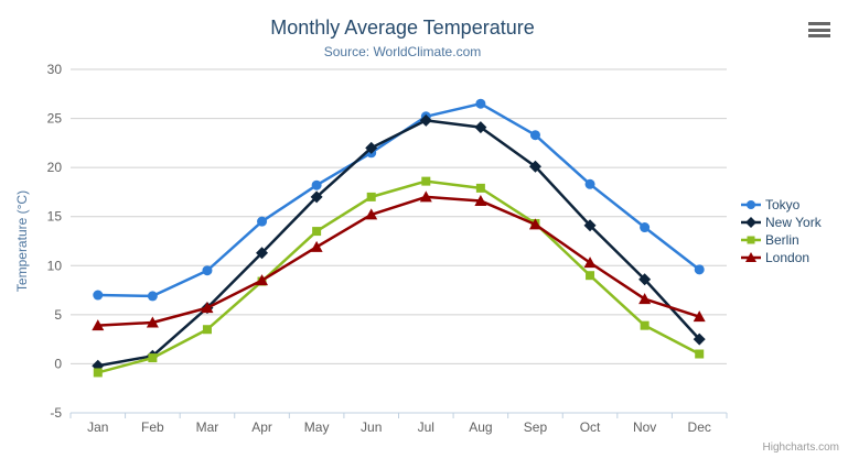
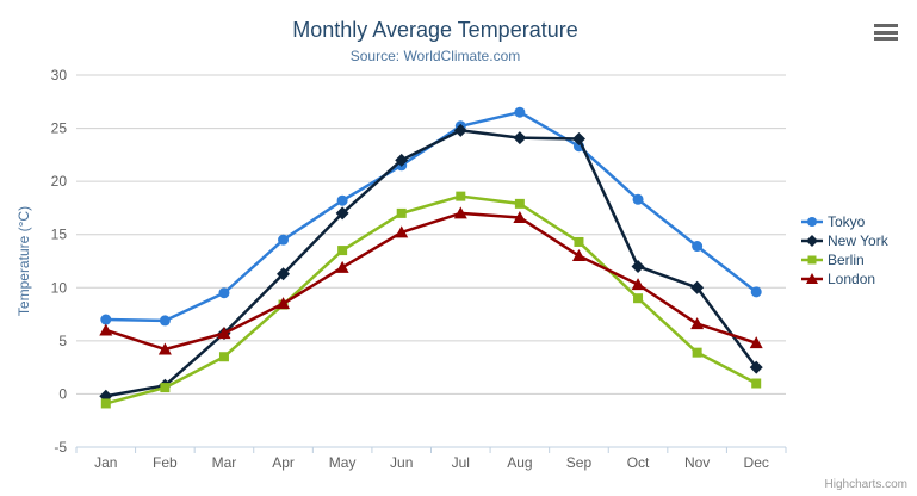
London/Jan: 4 -> 6
New York/Sep: 20 -> 24
London/Sep: 14 -> 13
New York/Oct: 14 -> 12
New York/Nov: 9 -> 10
